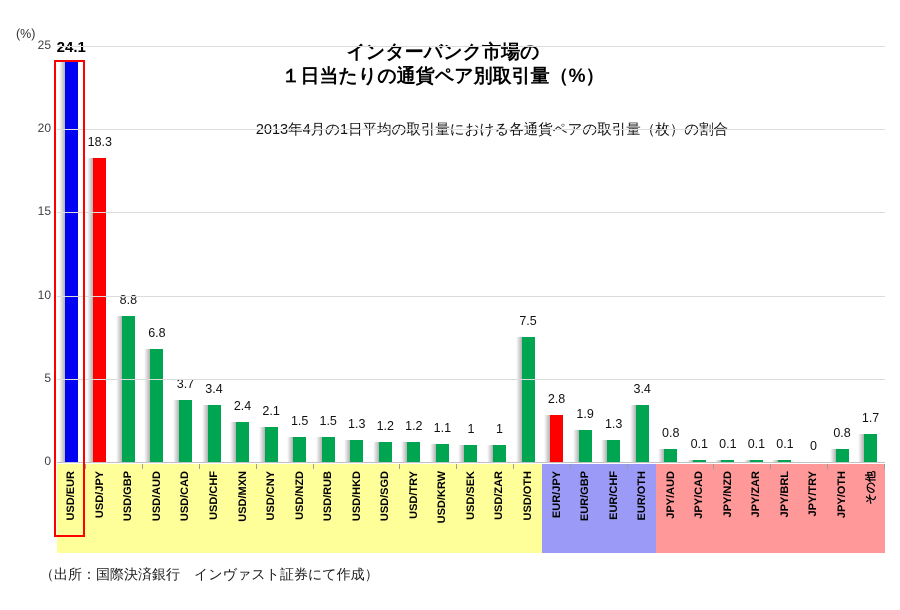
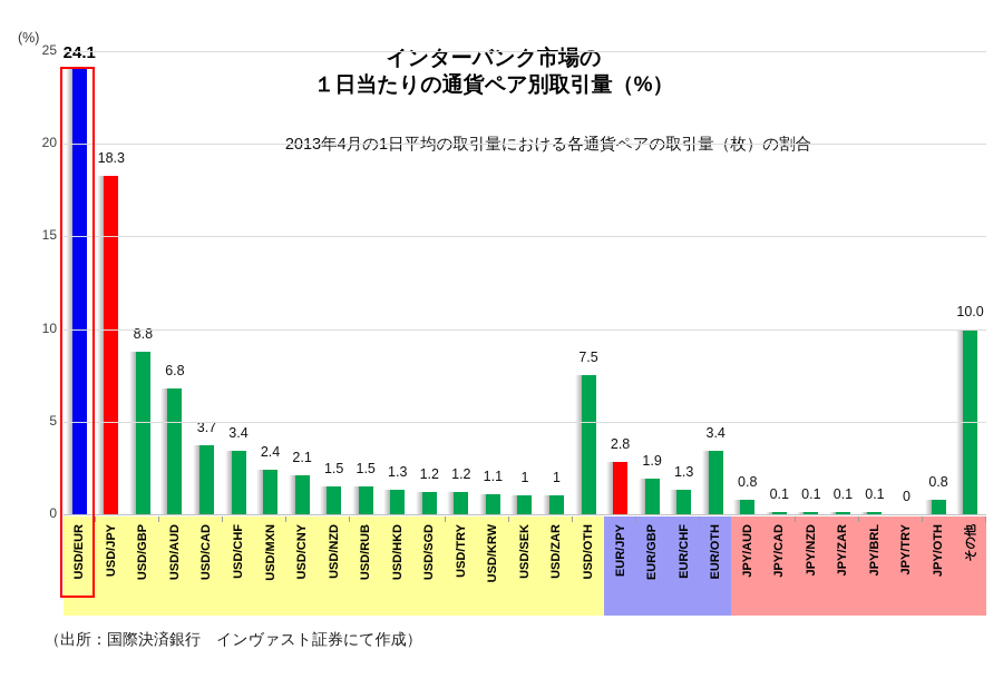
その他: 1.7 -> 10.0
